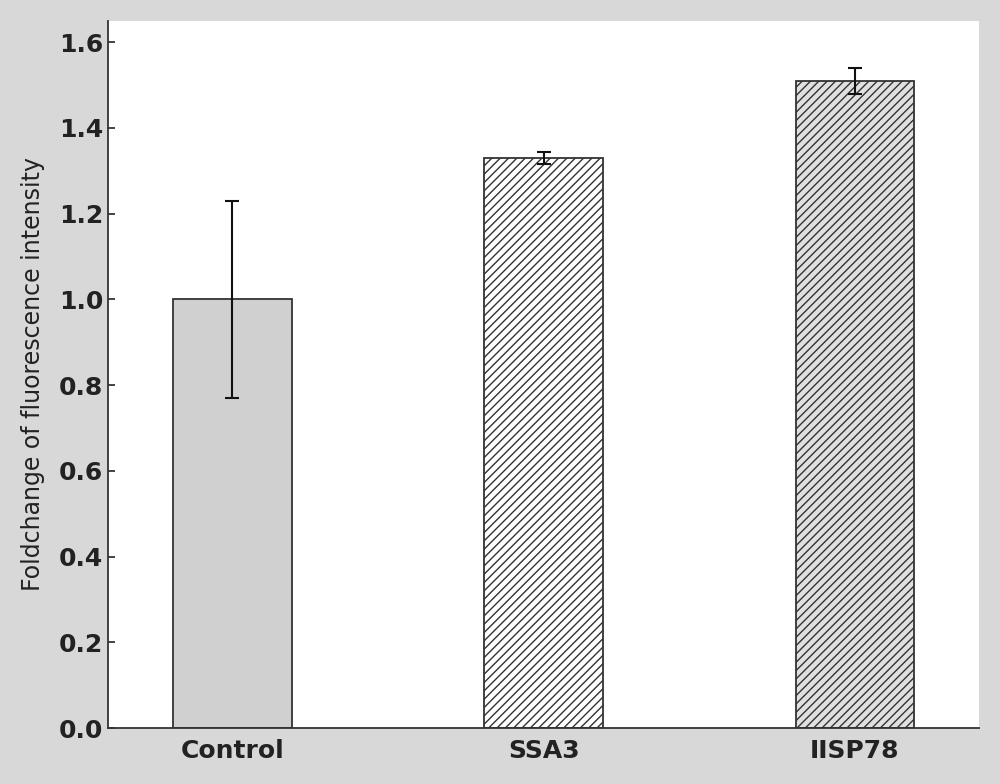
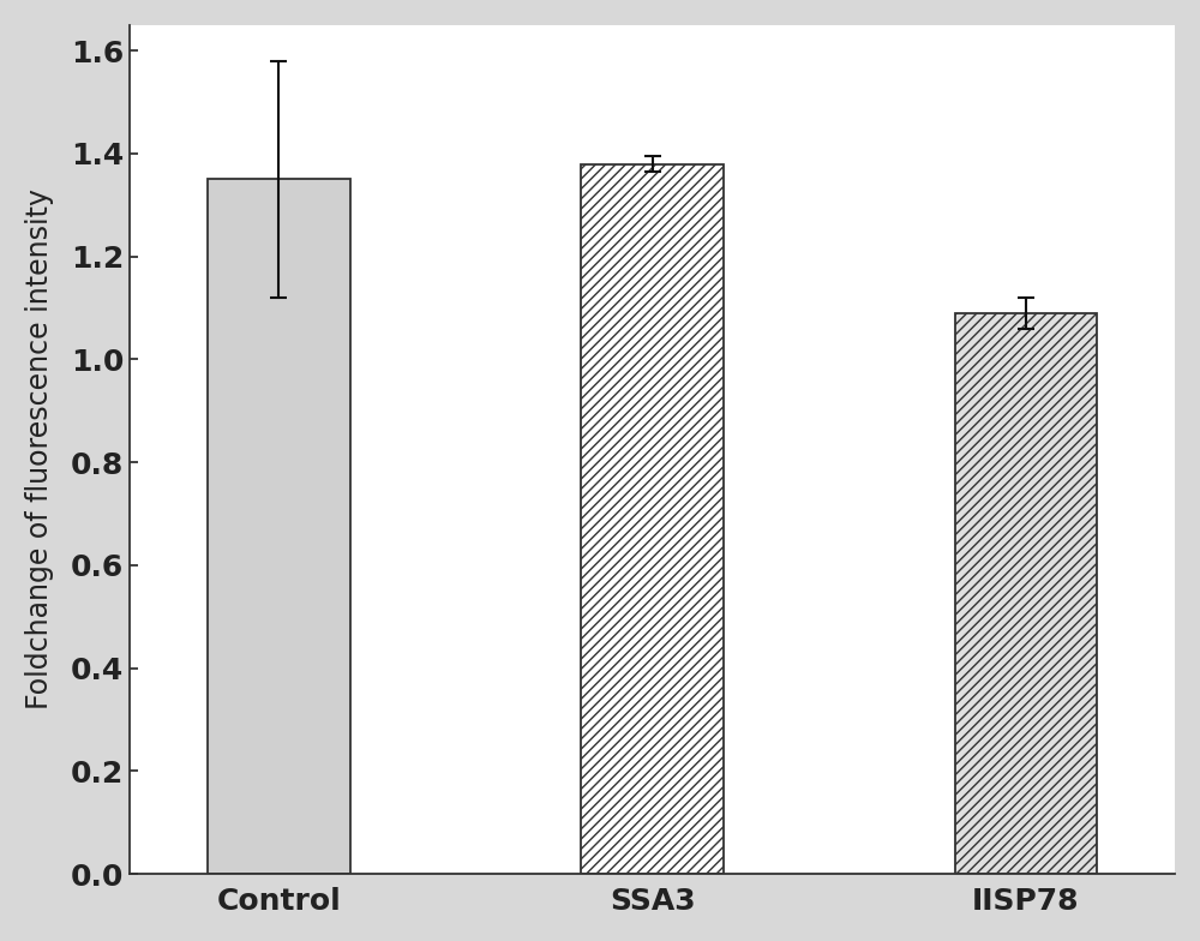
Control: 1.00 -> 1.35
SSA3: 1.33 -> 1.38
IISP78: 1.51 -> 1.09
